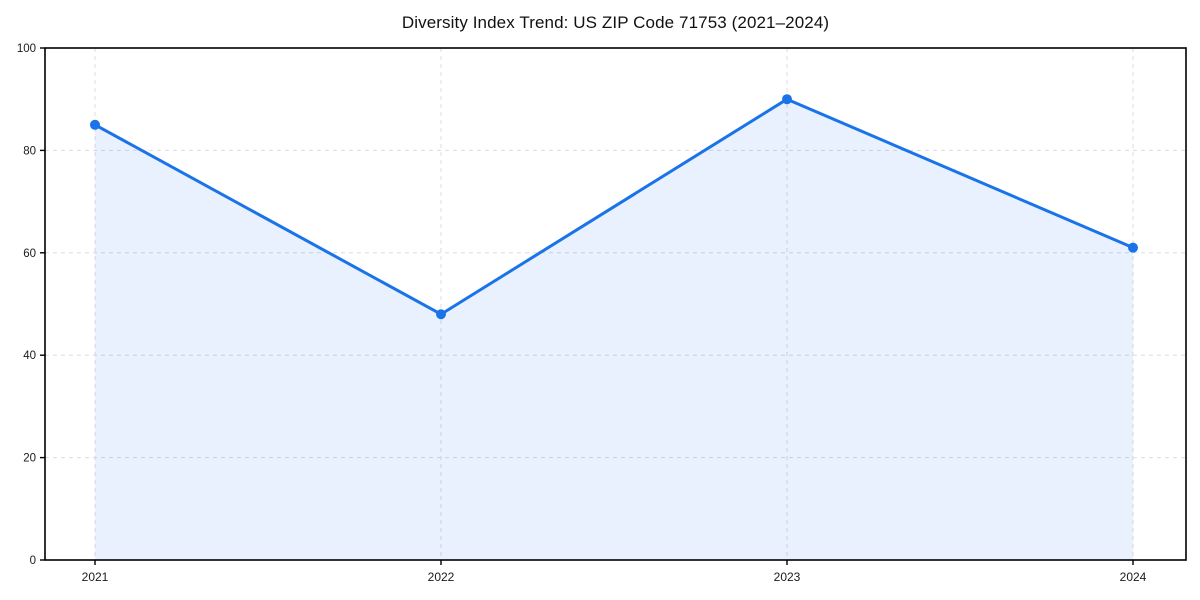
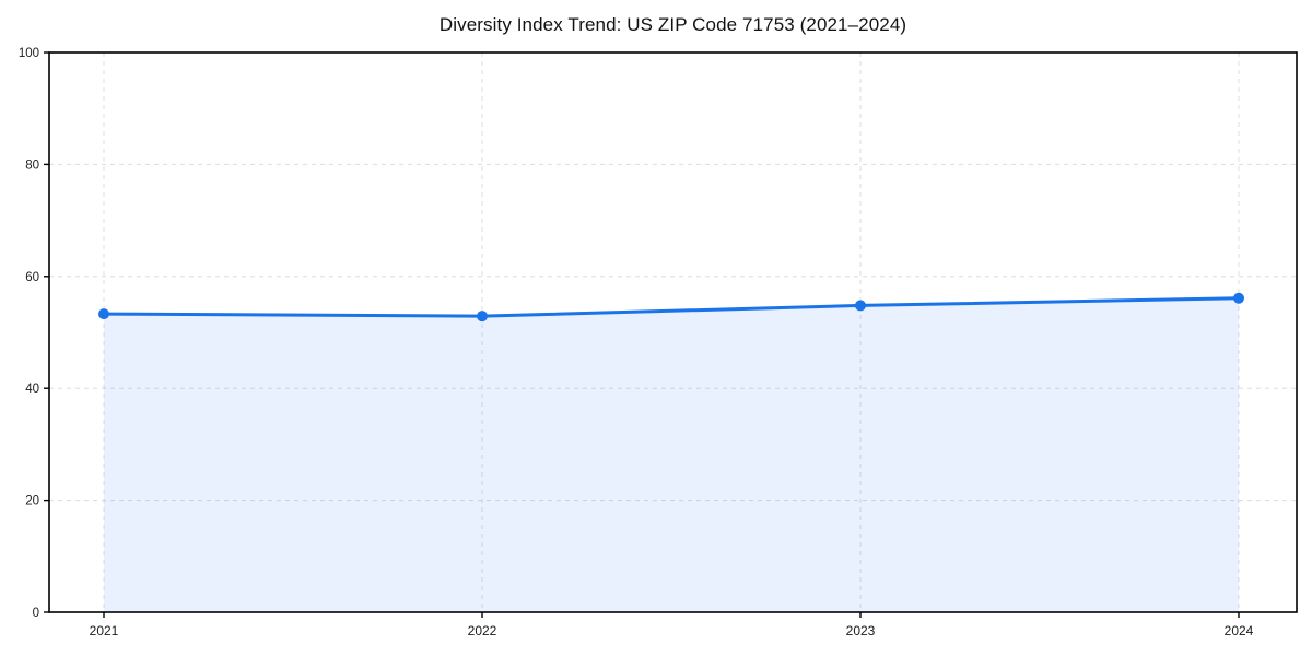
2021: 85 -> 53
2022: 48 -> 53
2023: 90 -> 55
2024: 61 -> 56
